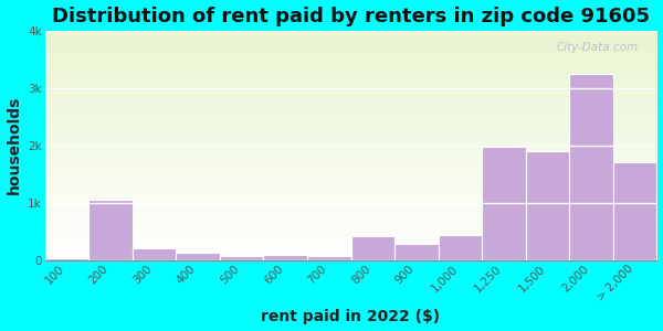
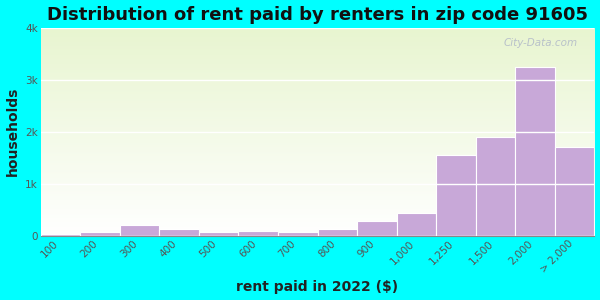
200: 1.06k -> 0.08k
800: 0.42k -> 0.12k
1,250: 1.98k -> 1.55k
